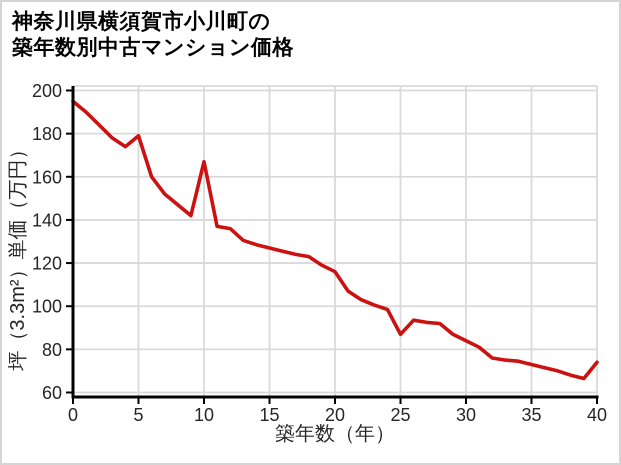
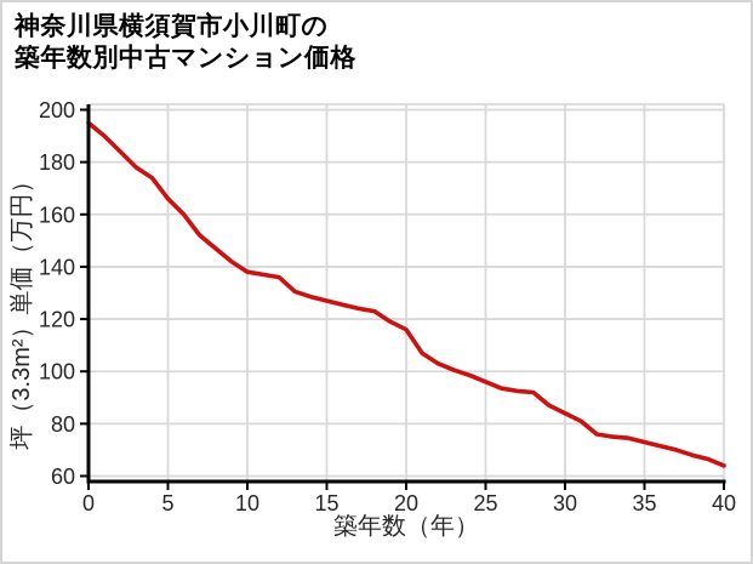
5: 179 -> 166
10: 167 -> 138
25: 87 -> 96
40: 74 -> 64
